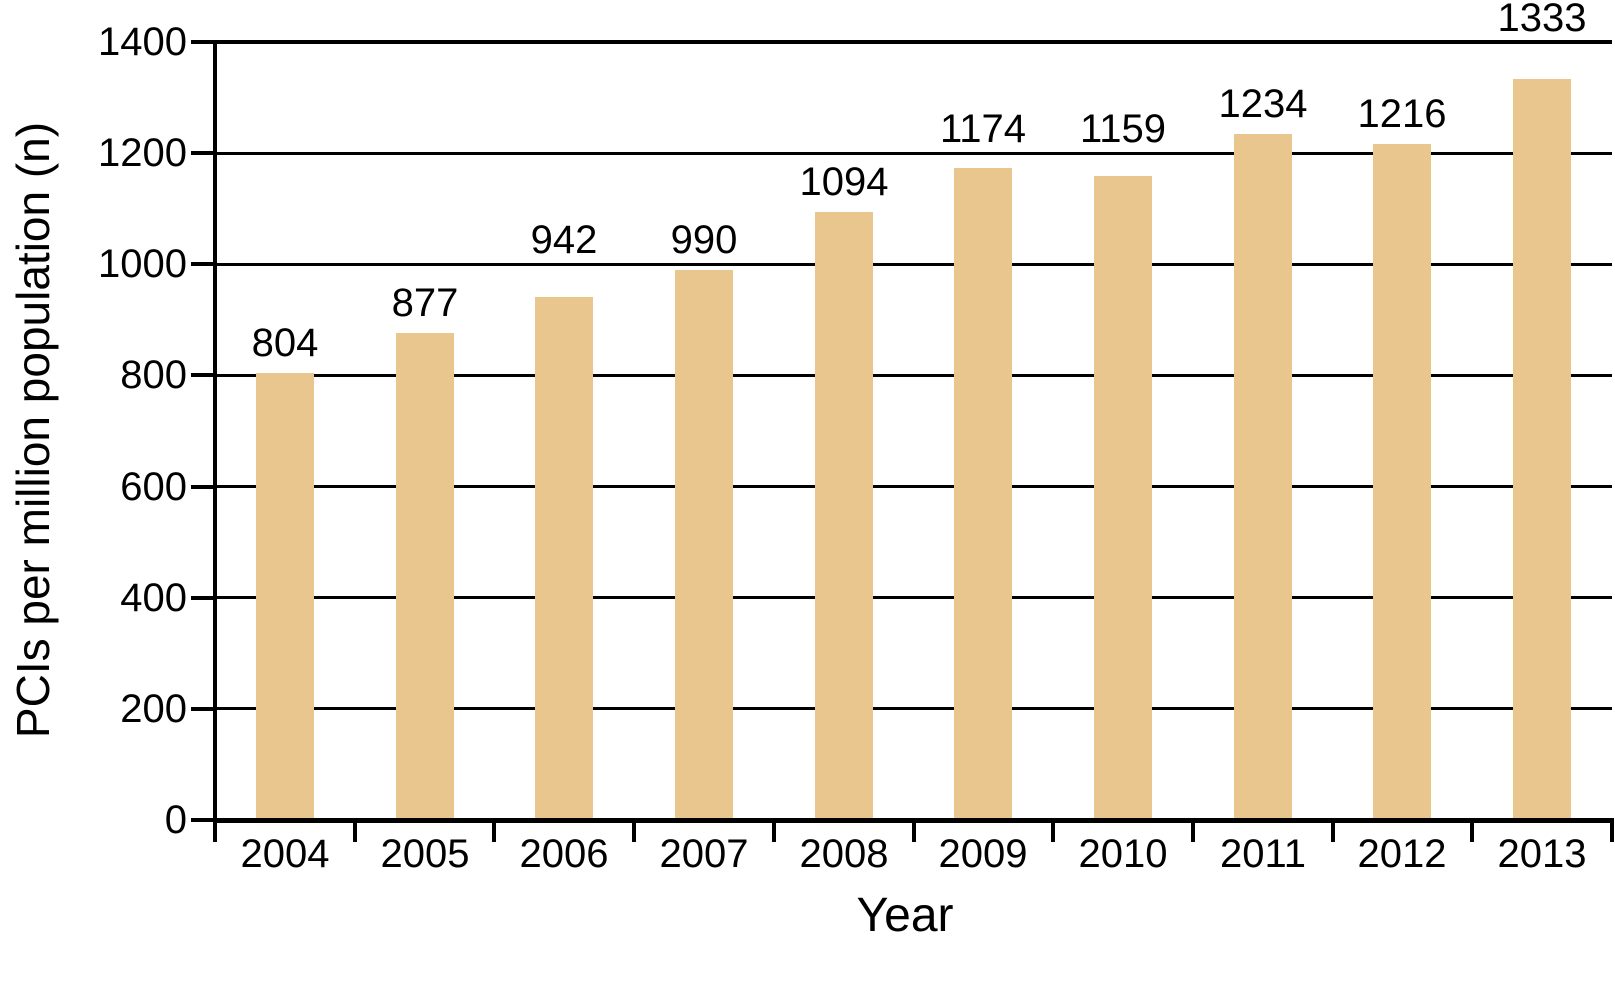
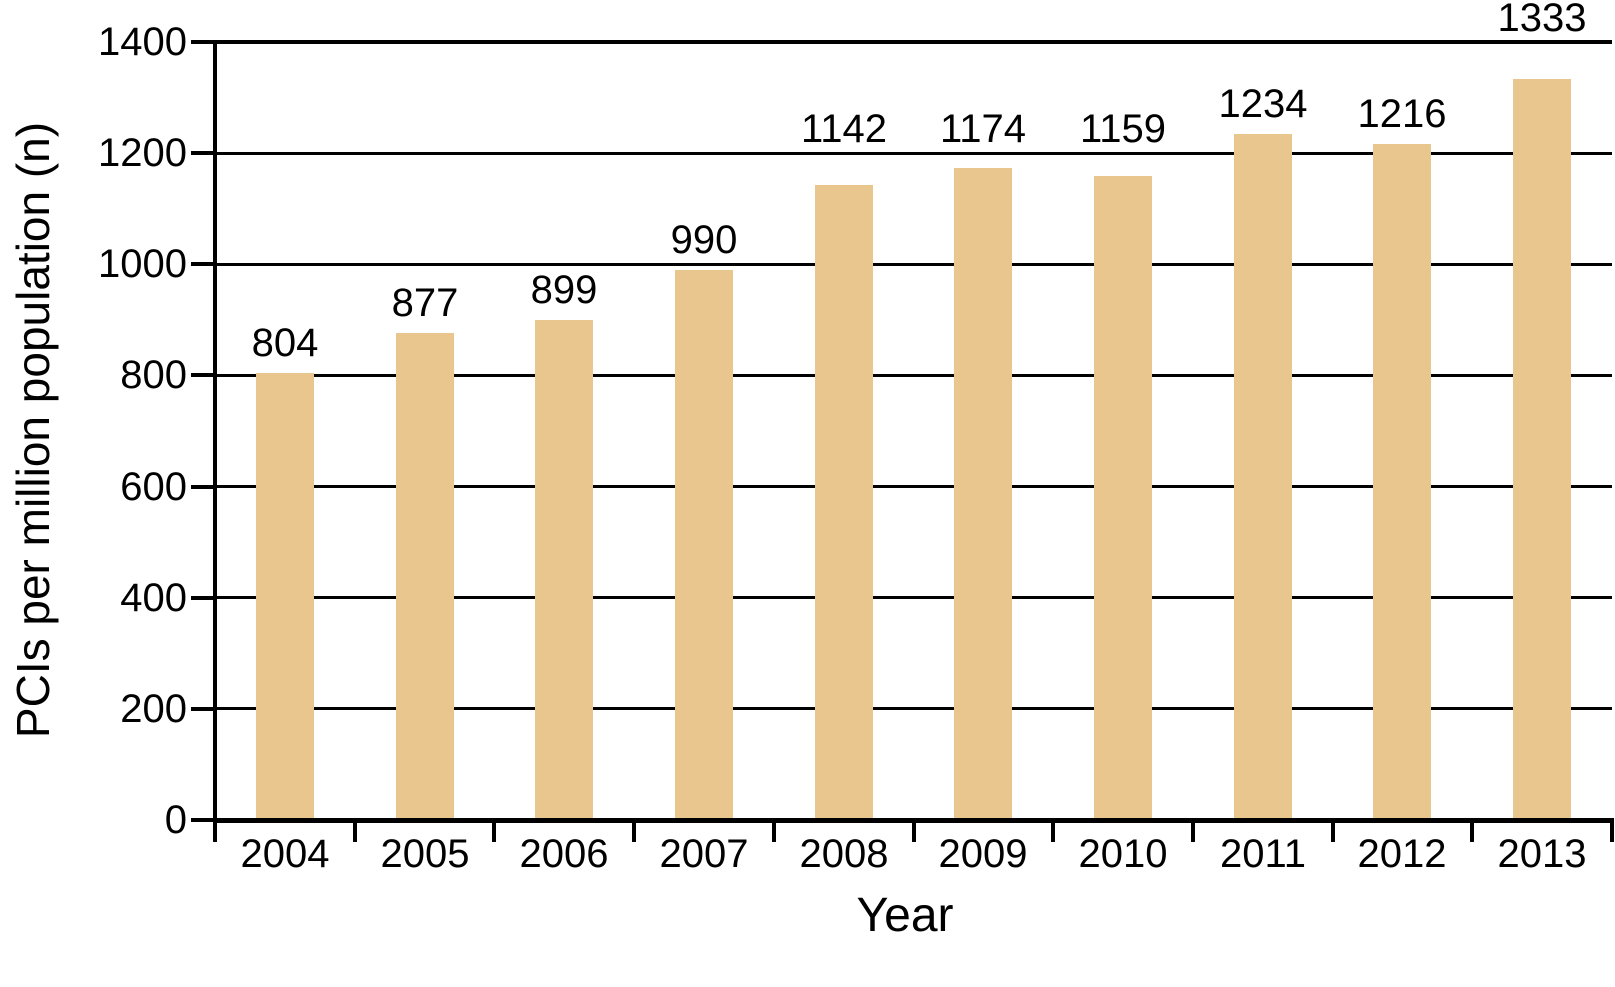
2006: 942 -> 899
2008: 1094 -> 1142
